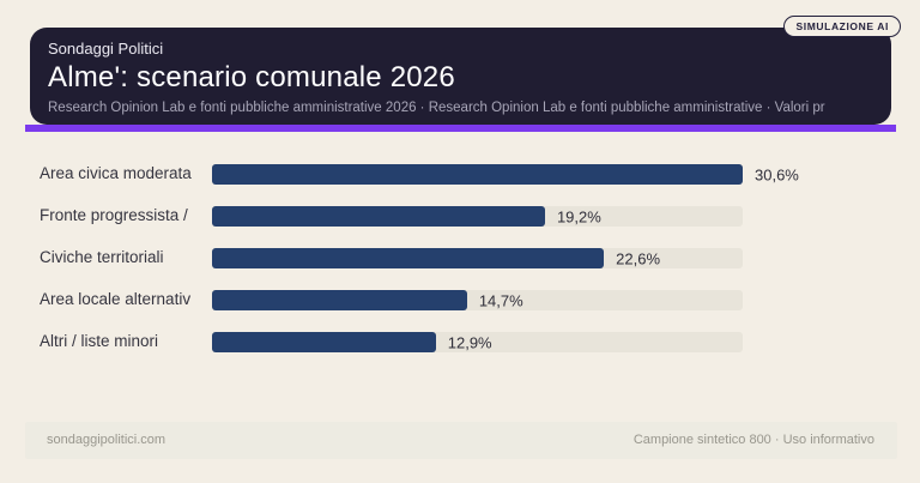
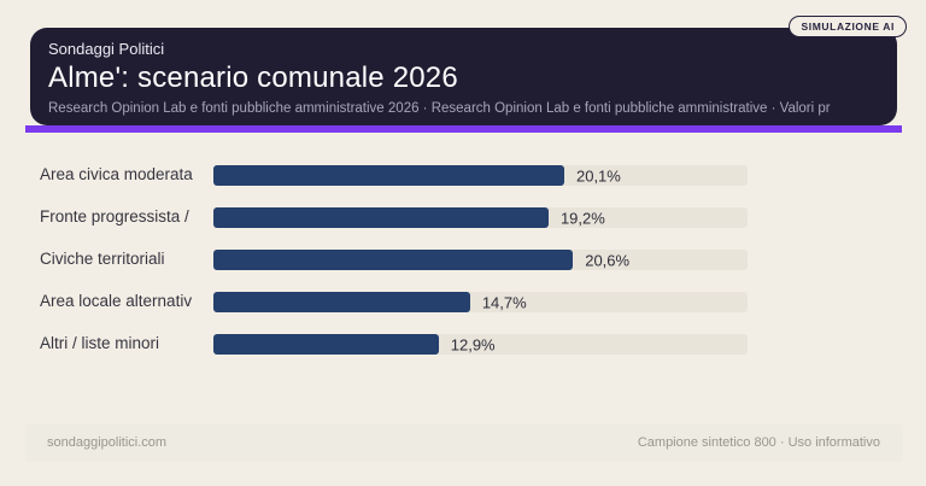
Area civica moderata: 30,6% -> 20,1%
Civiche territoriali: 22,6% -> 20,6%
